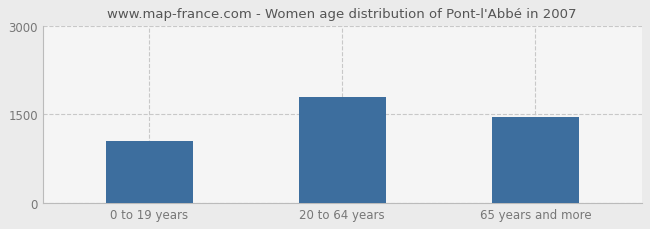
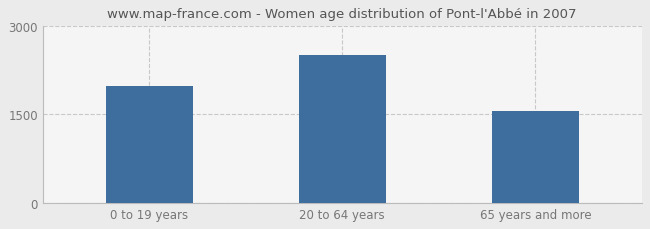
0 to 19 years: 1050 -> 1980
20 to 64 years: 1800 -> 2500
65 years and more: 1450 -> 1560
